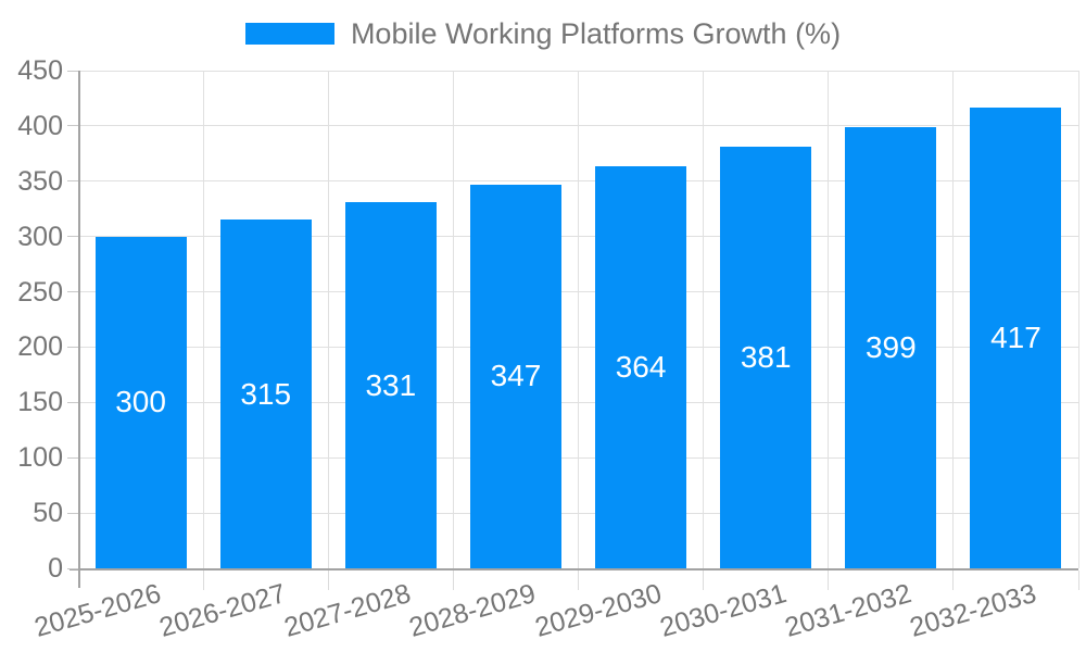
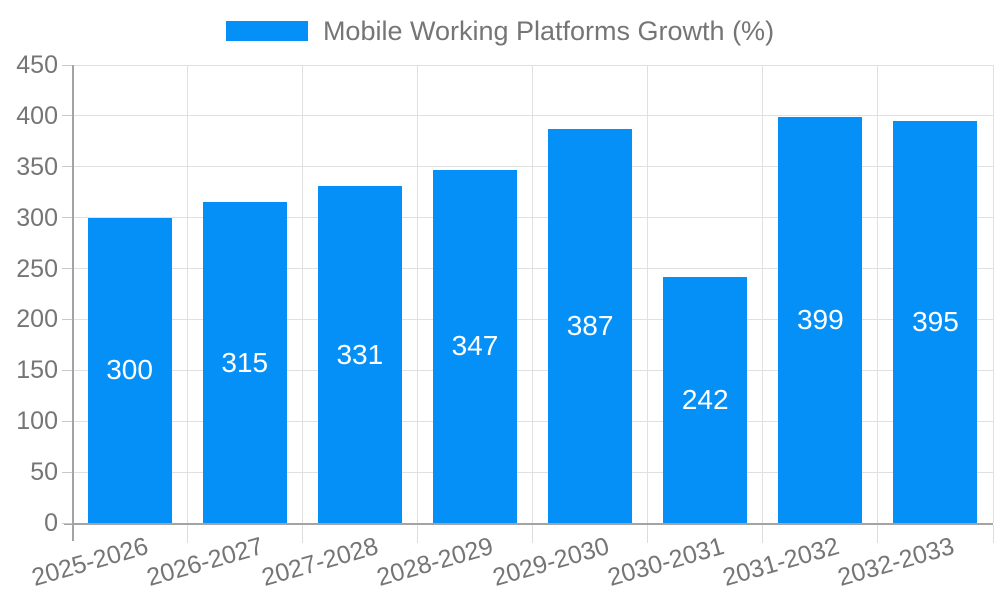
2029-2030: 364 -> 387
2030-2031: 381 -> 242
2032-2033: 417 -> 395
